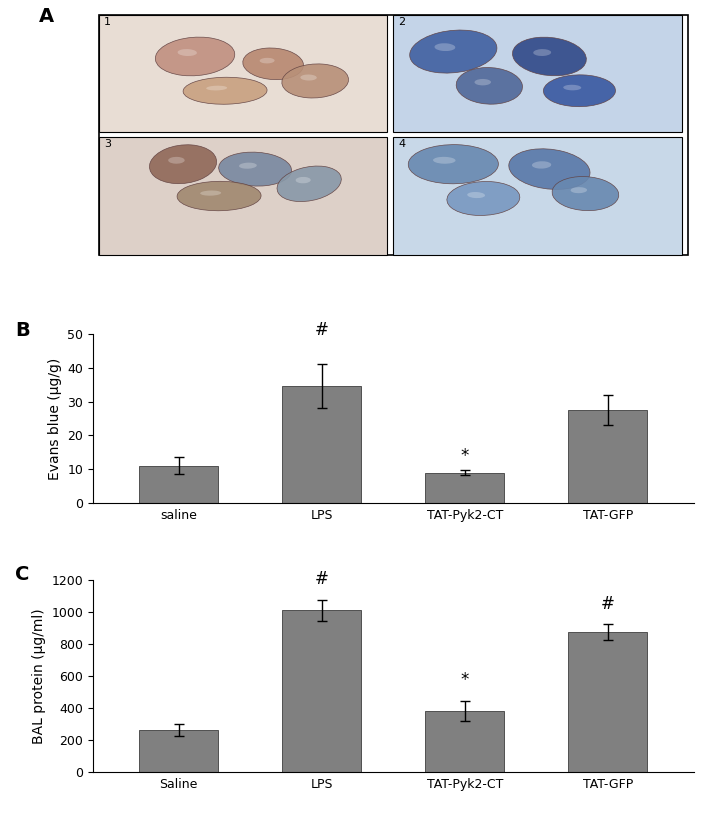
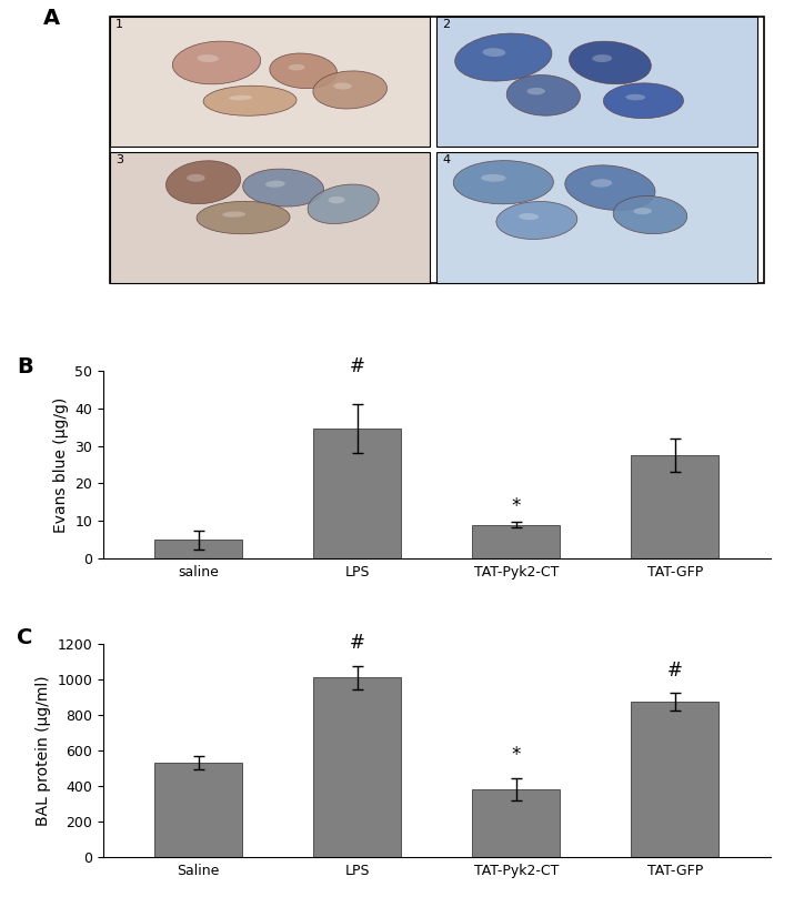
saline: 11.0 -> 5.0
Saline: 260 -> 530
